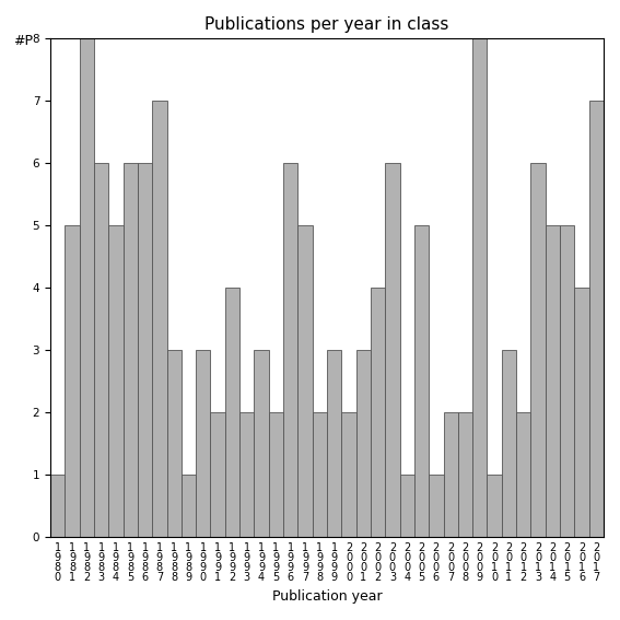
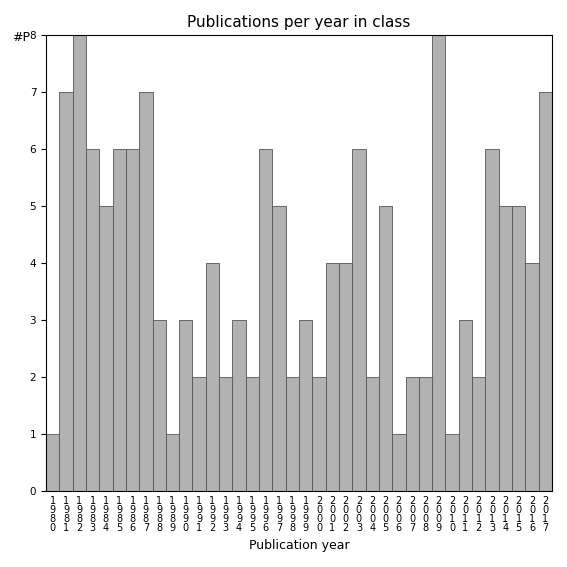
1 9 8 1: 5 -> 7
2 0 0 1: 3 -> 4
2 0 0 4: 1 -> 2
